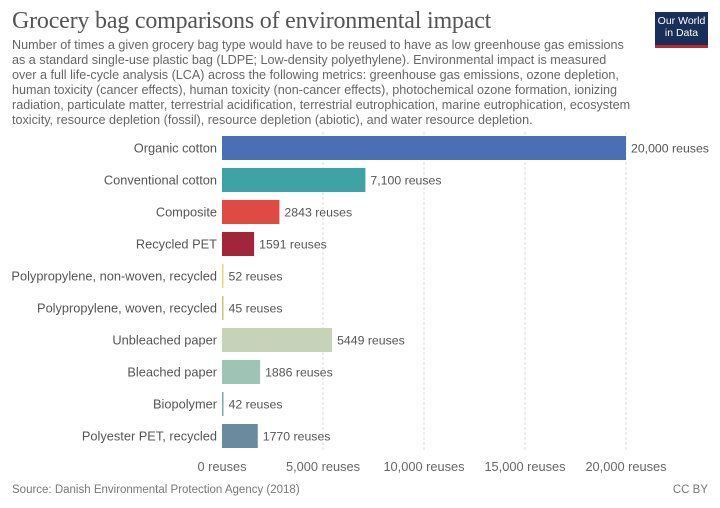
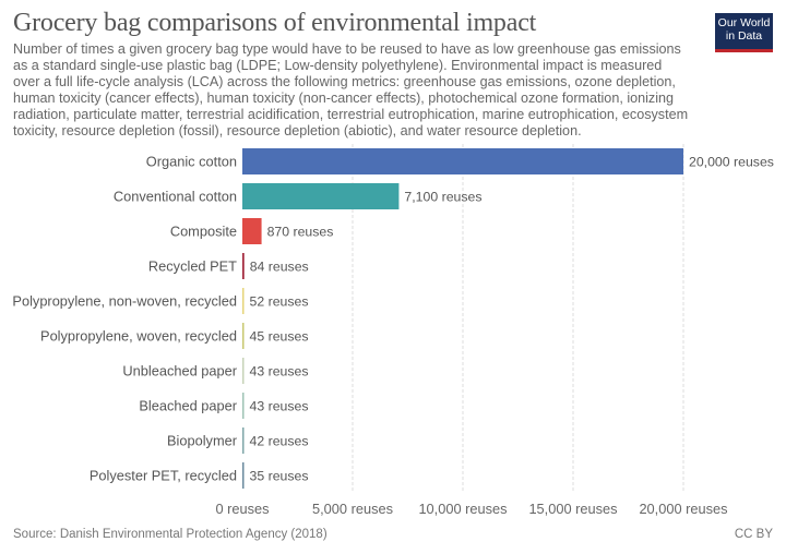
Composite: 2843 -> 870
Recycled PET: 1591 -> 84
Unbleached paper: 5449 -> 43
Bleached paper: 1886 -> 43
Polyester PET, recycled: 1770 -> 35
